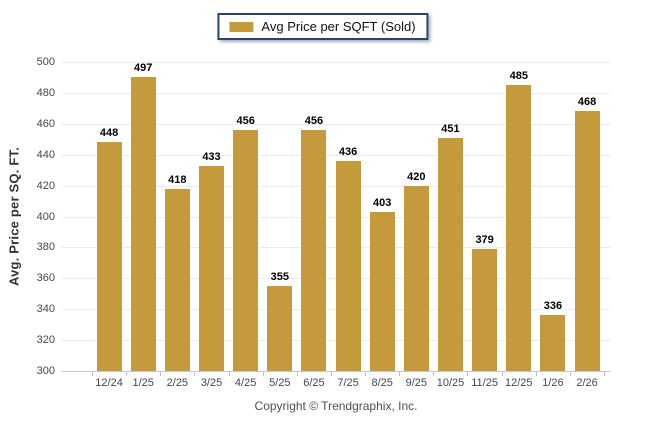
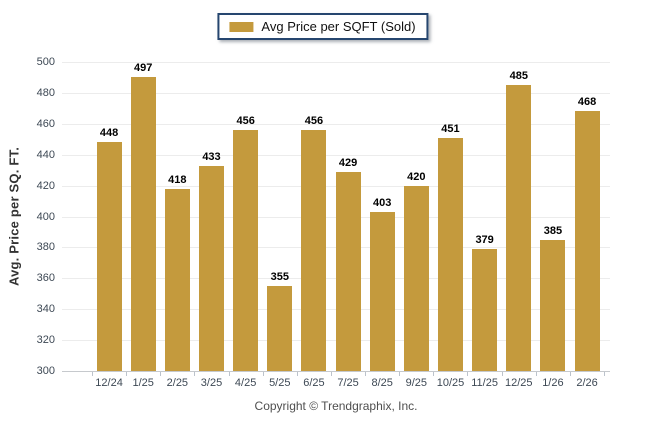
7/25: 436 -> 429
1/26: 336 -> 385
